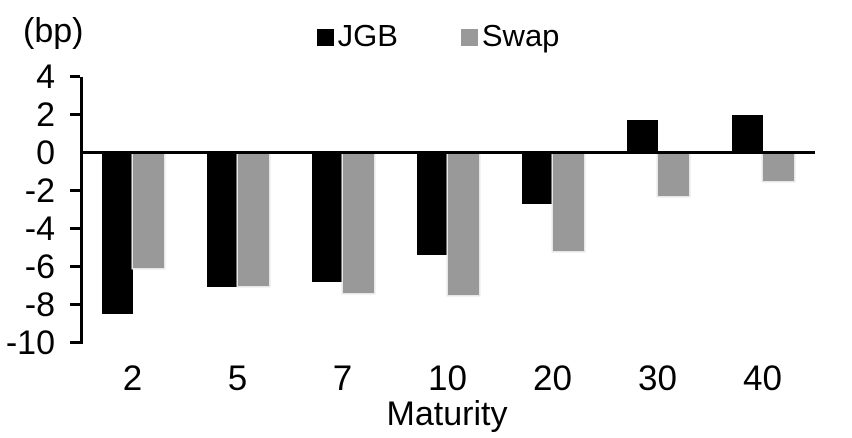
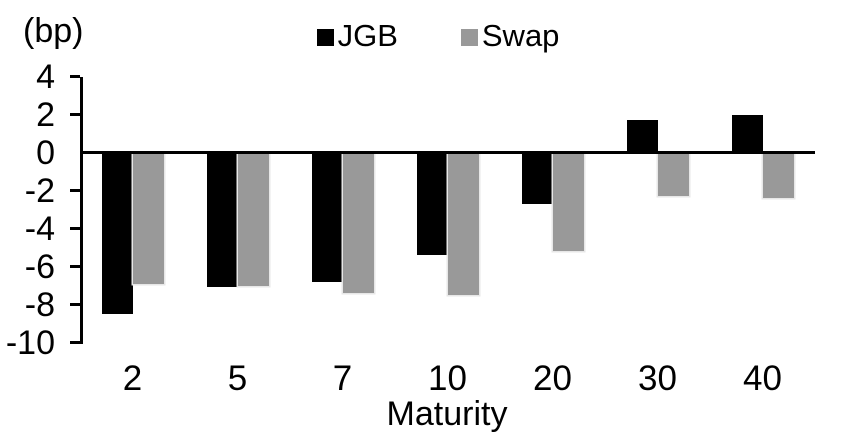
Swap/2: -6.1 -> -6.9
Swap/40: -1.5 -> -2.4
